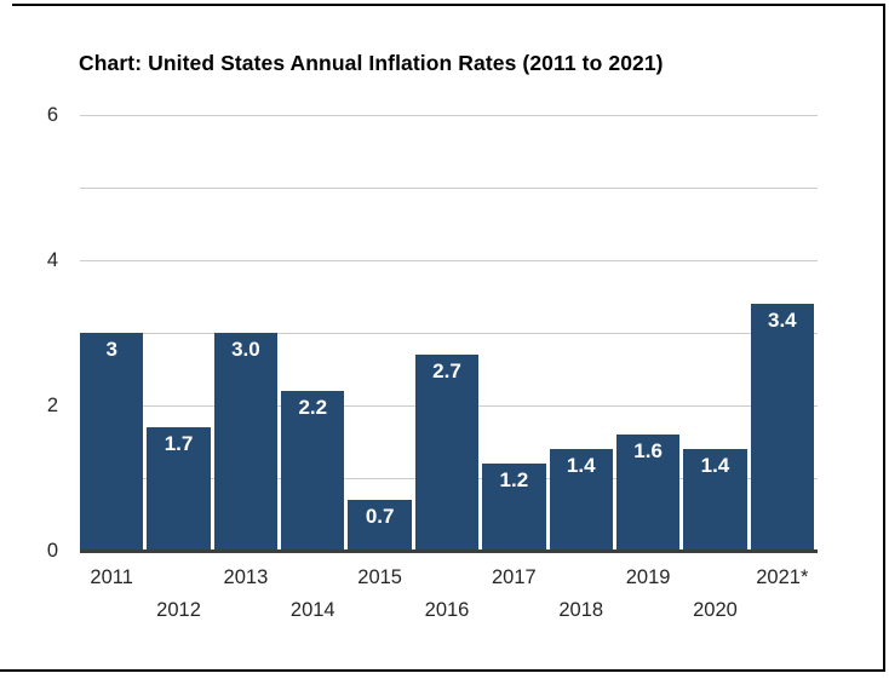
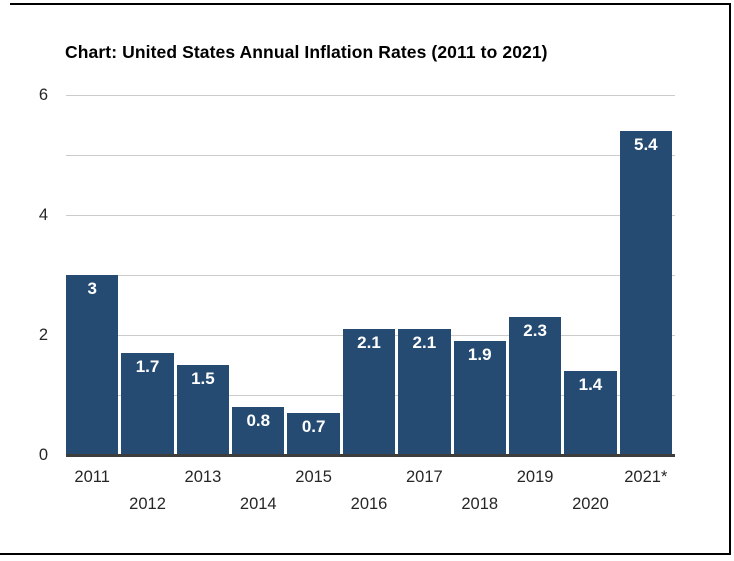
2013: 3.0 -> 1.5
2014: 2.2 -> 0.8
2016: 2.7 -> 2.1
2017: 1.2 -> 2.1
2018: 1.4 -> 1.9
2019: 1.6 -> 2.3
2021*: 3.4 -> 5.4
